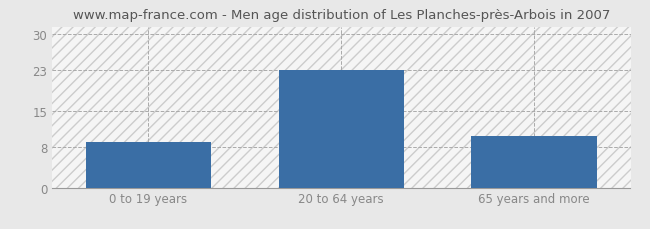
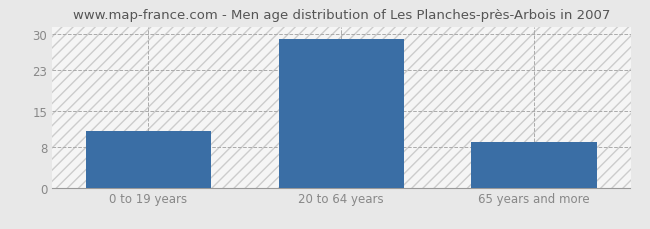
0 to 19 years: 9 -> 11
20 to 64 years: 23 -> 29
65 years and more: 10 -> 9
